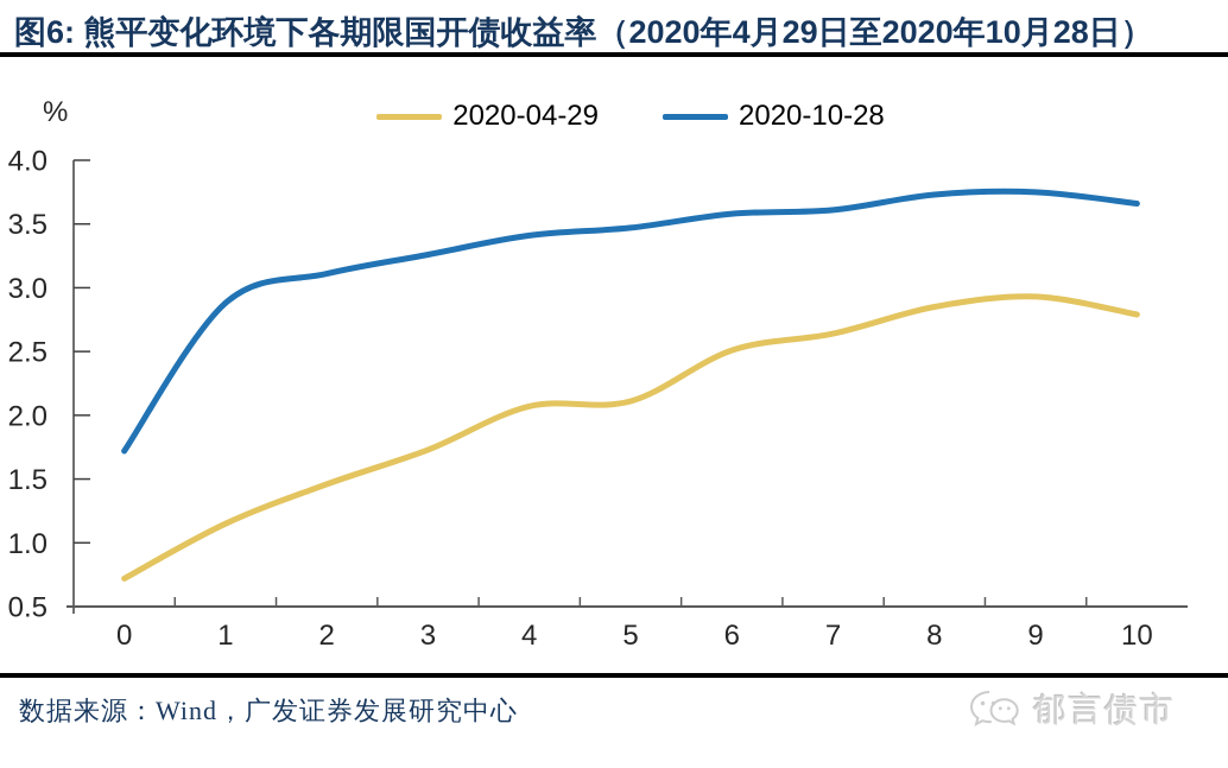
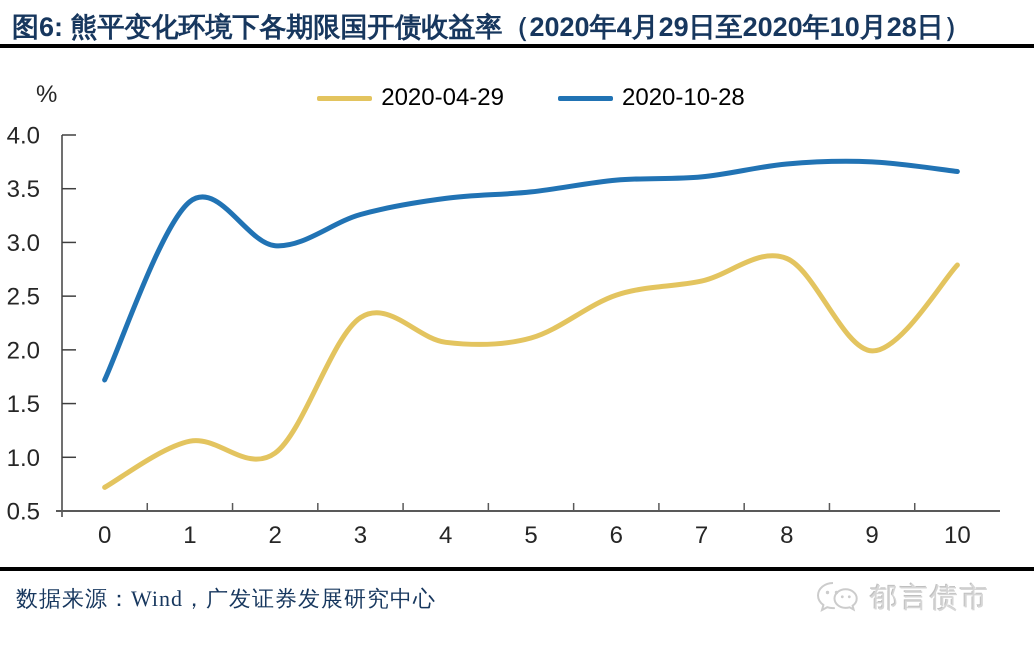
2020-10-28/1: 2.88 -> 3.38
2020-04-29/2: 1.46 -> 1.04
2020-10-28/2: 3.11 -> 2.97
2020-04-29/3: 1.73 -> 2.30
2020-04-29/9: 2.93 -> 1.99
